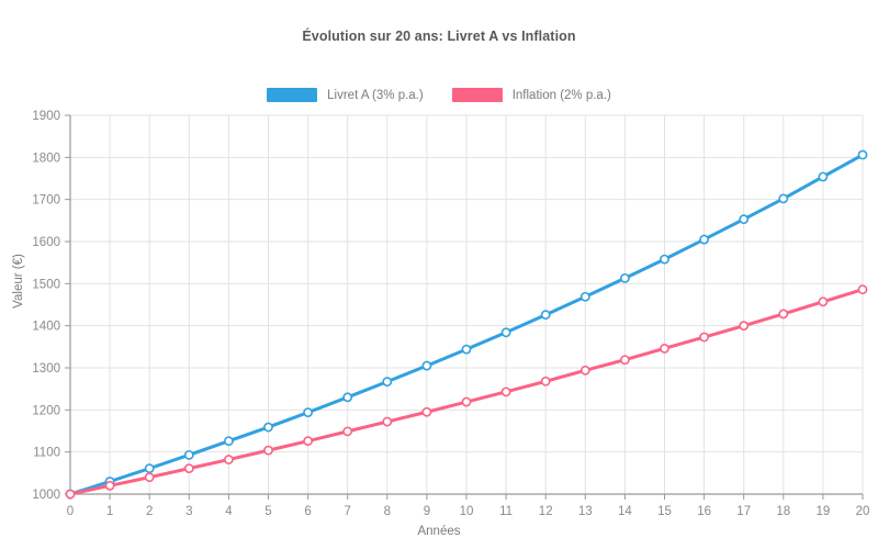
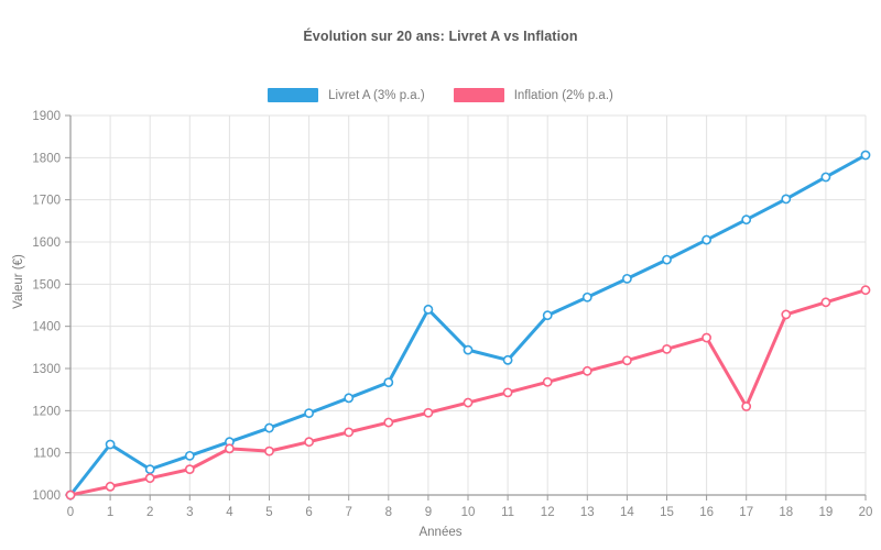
Livret A (3% p.a.)/1: 1030 -> 1120
Inflation (2% p.a.)/4: 1080 -> 1110
Livret A (3% p.a.)/9: 1300 -> 1440
Livret A (3% p.a.)/11: 1380 -> 1320
Inflation (2% p.a.)/17: 1400 -> 1210
